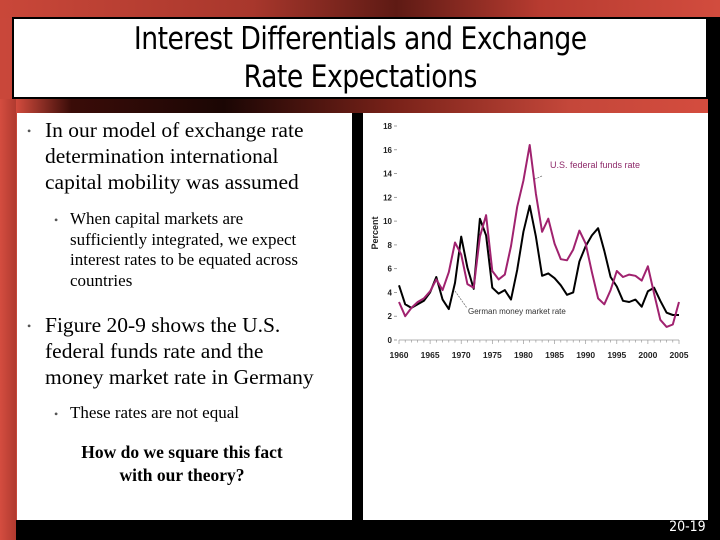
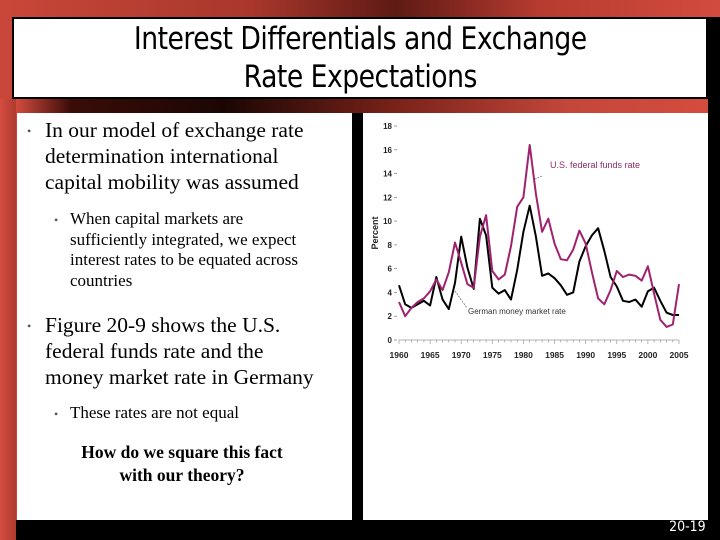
German money market rate/1965: 4.0 -> 2.9
U.S. federal funds rate/1970: 7.2 -> 6.5
U.S. federal funds rate/1980: 13.4 -> 12.0
U.S. federal funds rate/2005: 3.2 -> 4.7
